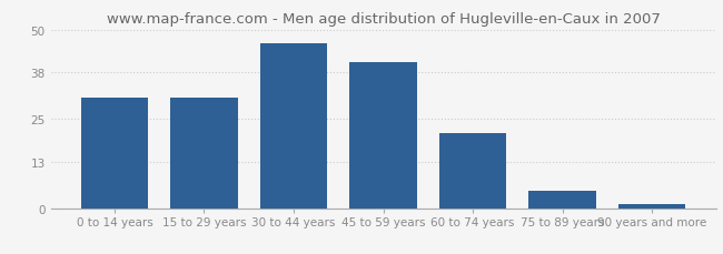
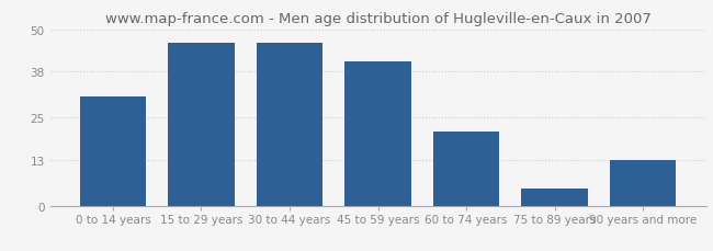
15 to 29 years: 31 -> 46
90 years and more: 1 -> 13
